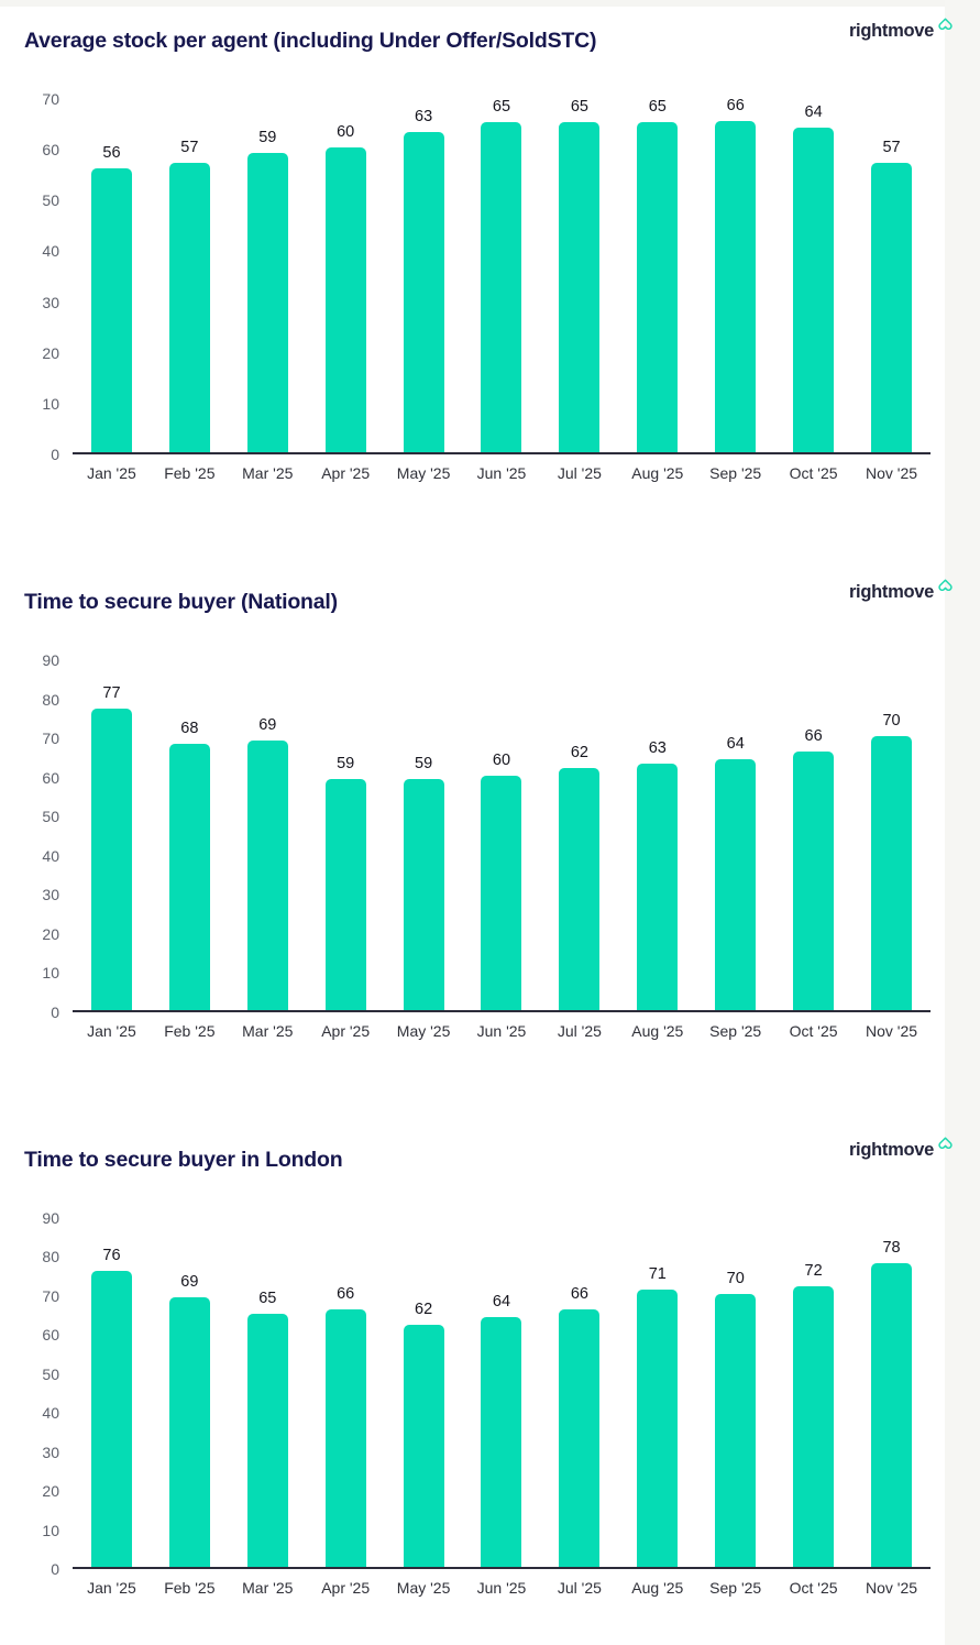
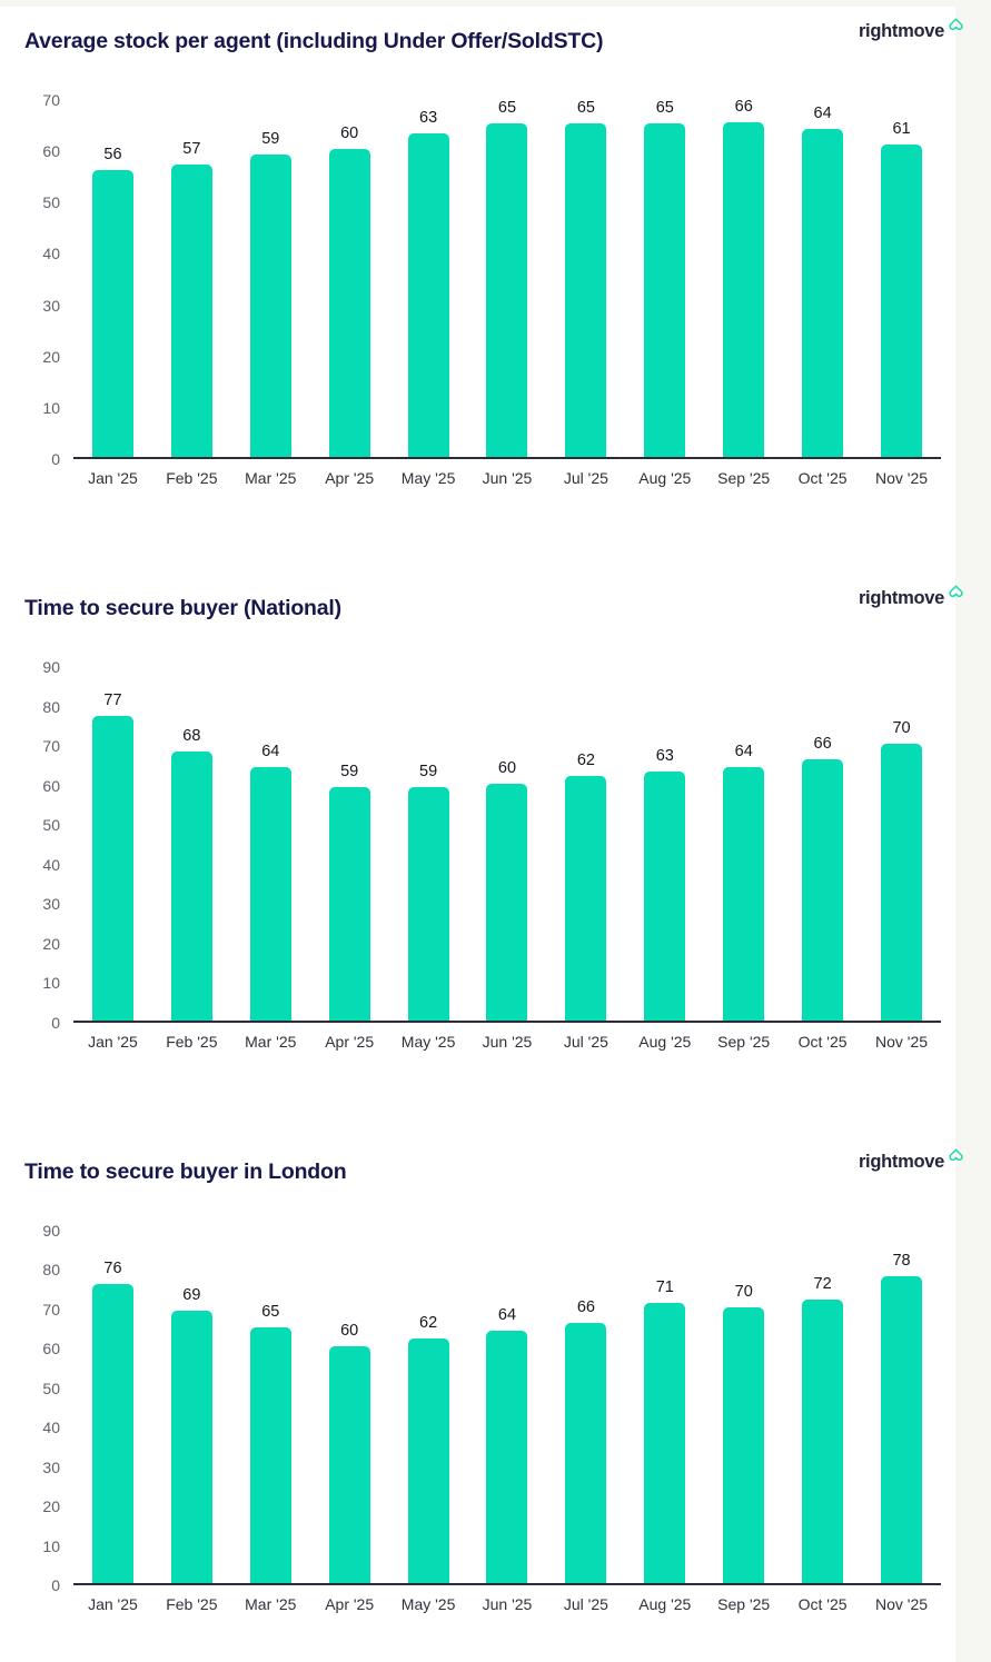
Average stock per agent (including Under Offer/SoldSTC)/Nov '25: 57 -> 61
Time to secure buyer (National)/Mar '25: 69 -> 64
Time to secure buyer in London/Apr '25: 66 -> 60
